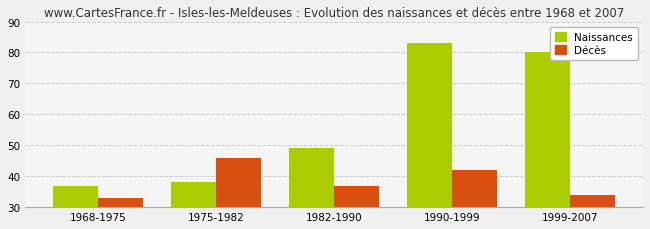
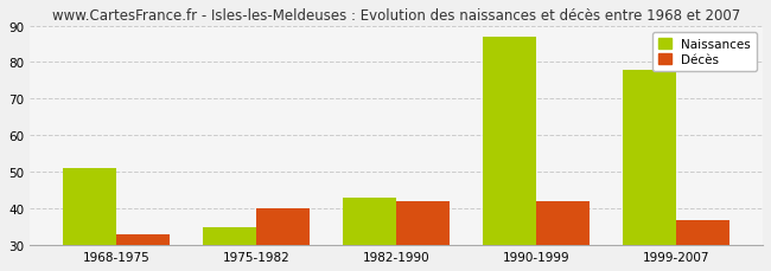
Naissances/1968-1975: 37 -> 51
Naissances/1975-1982: 38 -> 35
Décès/1975-1982: 46 -> 40
Naissances/1982-1990: 49 -> 43
Décès/1982-1990: 37 -> 42
Naissances/1990-1999: 83 -> 87
Naissances/1999-2007: 80 -> 78
Décès/1999-2007: 34 -> 37
